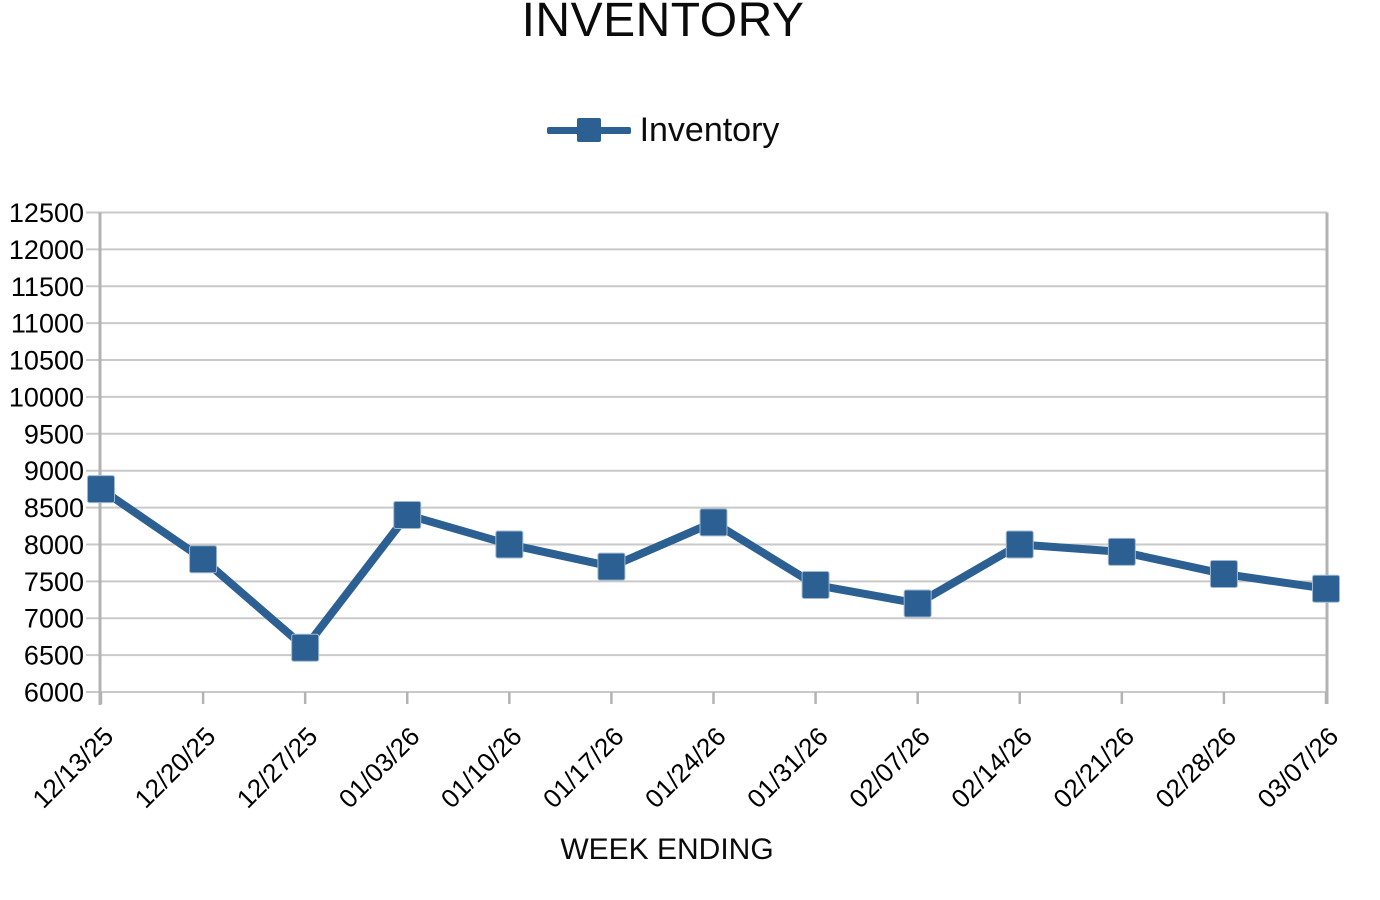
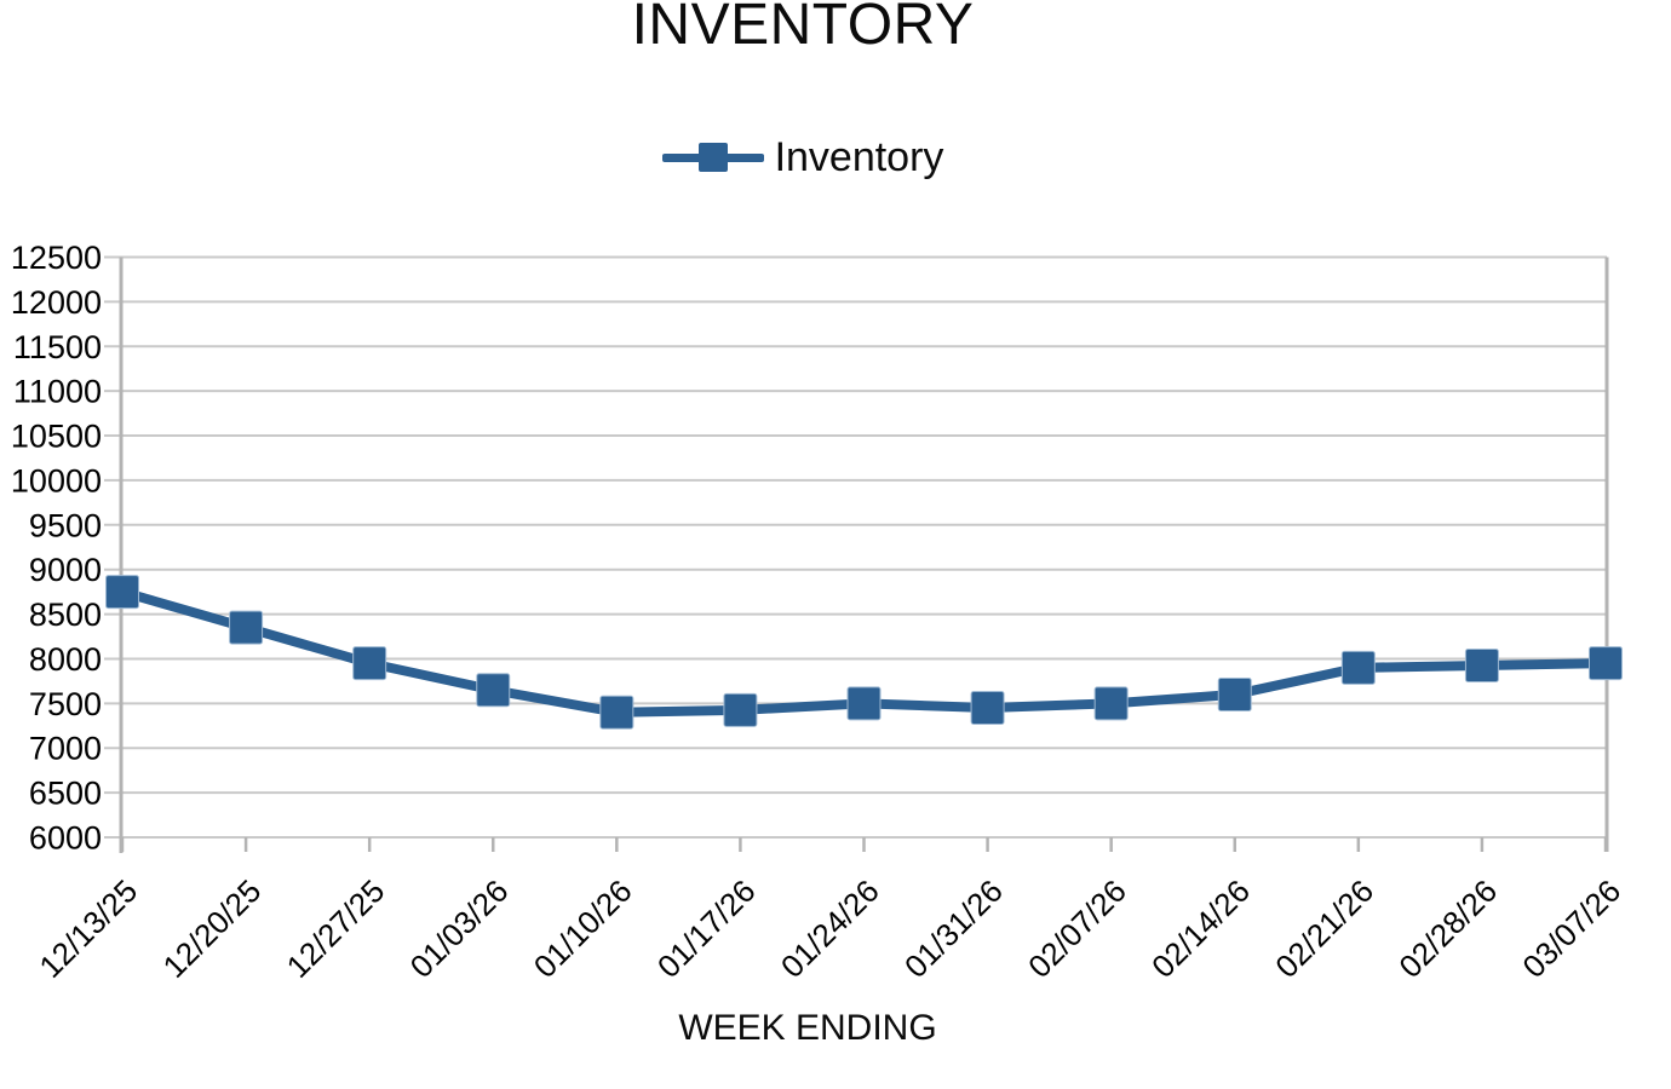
12/20/25: 7800 -> 8400
12/27/25: 6600 -> 8000
01/03/26: 8400 -> 7600
01/10/26: 8000 -> 7400
01/17/26: 7700 -> 7400
01/24/26: 8300 -> 7500
02/07/26: 7200 -> 7500
02/14/26: 8000 -> 7600
02/28/26: 7600 -> 7900
03/07/26: 7400 -> 8000
